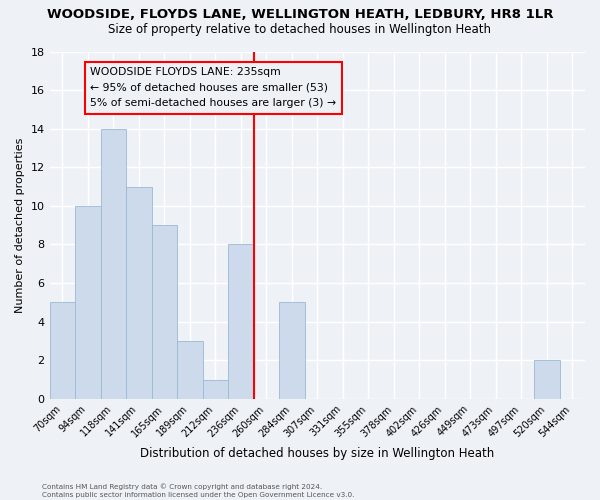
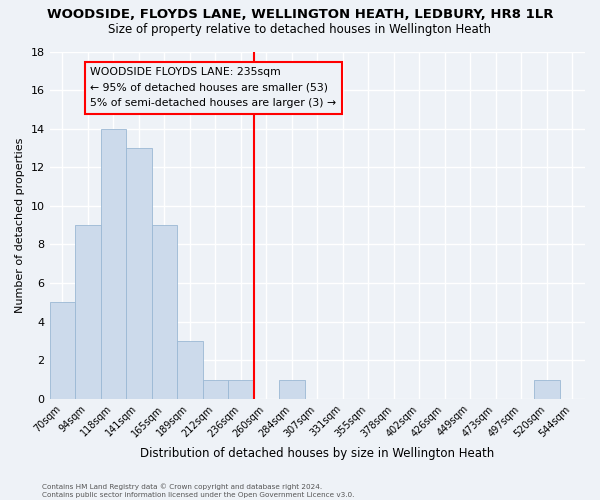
94sqm: 10 -> 9
141sqm: 11 -> 13
236sqm: 8 -> 1
284sqm: 5 -> 1
520sqm: 2 -> 1
